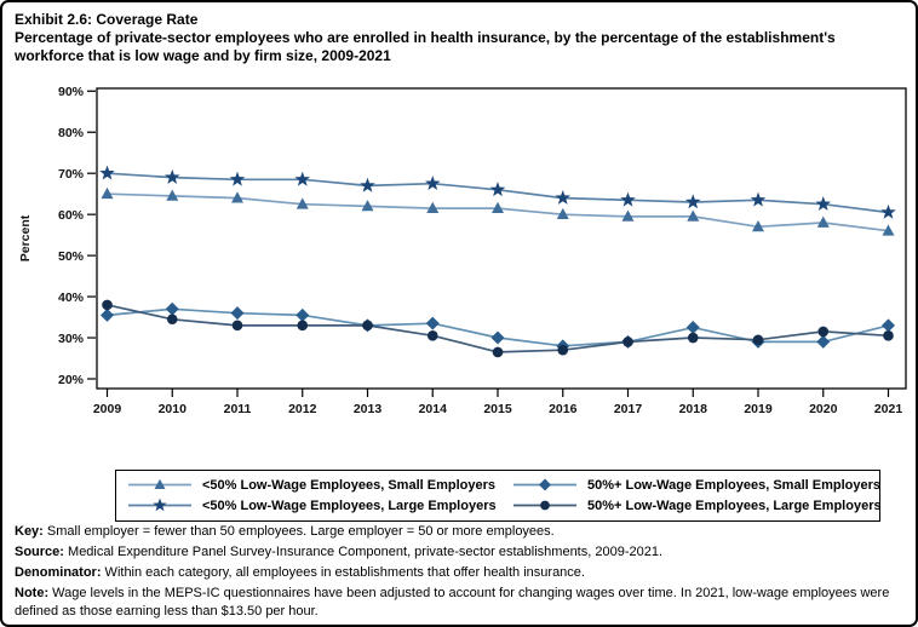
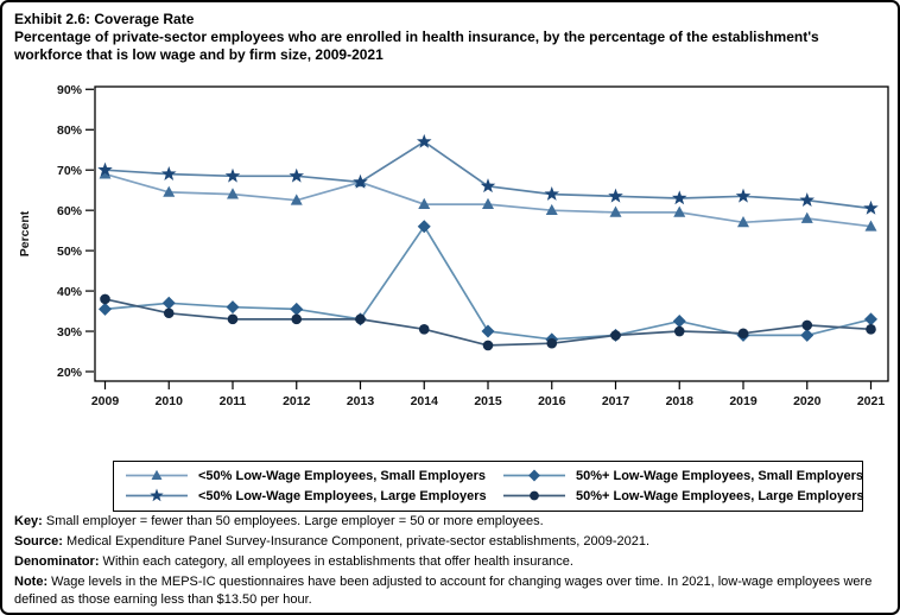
<50% Low-Wage Employees, Small Employers/2009: 65% -> 69%
<50% Low-Wage Employees, Small Employers/2013: 62% -> 67%
50%+ Low-Wage Employees, Small Employers/2014: 34% -> 56%
<50% Low-Wage Employees, Large Employers/2014: 68% -> 77%
